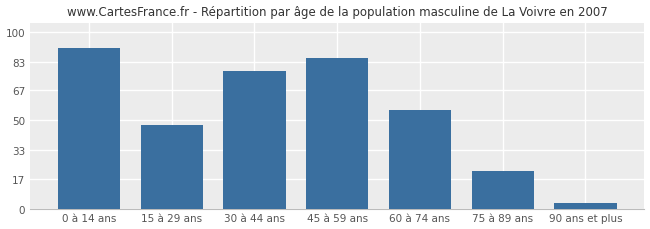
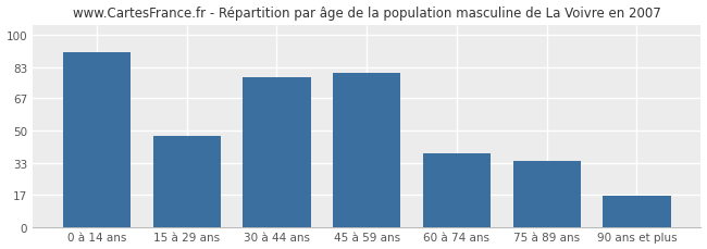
45 à 59 ans: 85 -> 80
60 à 74 ans: 56 -> 38
75 à 89 ans: 21 -> 34
90 ans et plus: 3 -> 16
